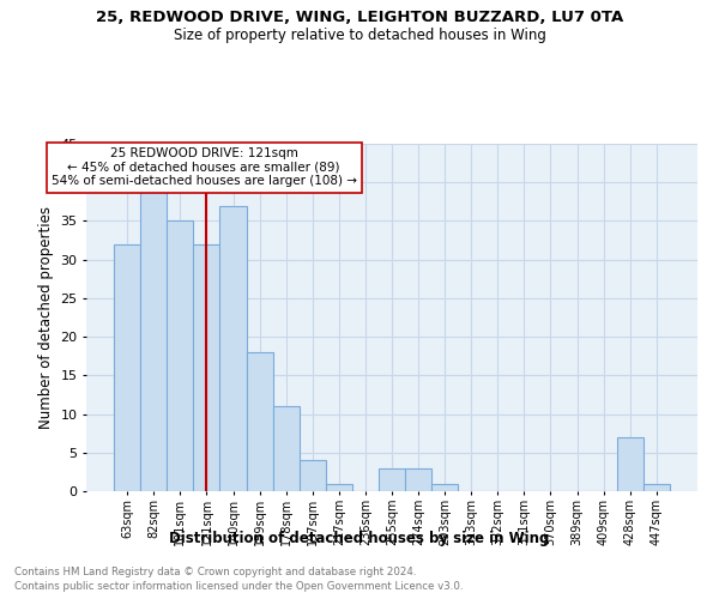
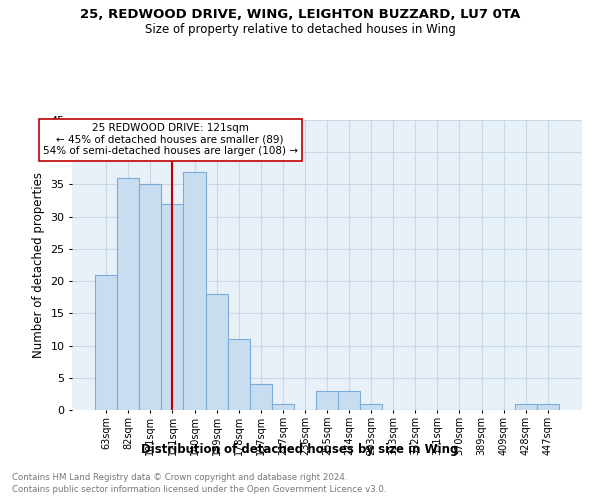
63sqm: 32 -> 21
82sqm: 39 -> 36
428sqm: 7 -> 1
